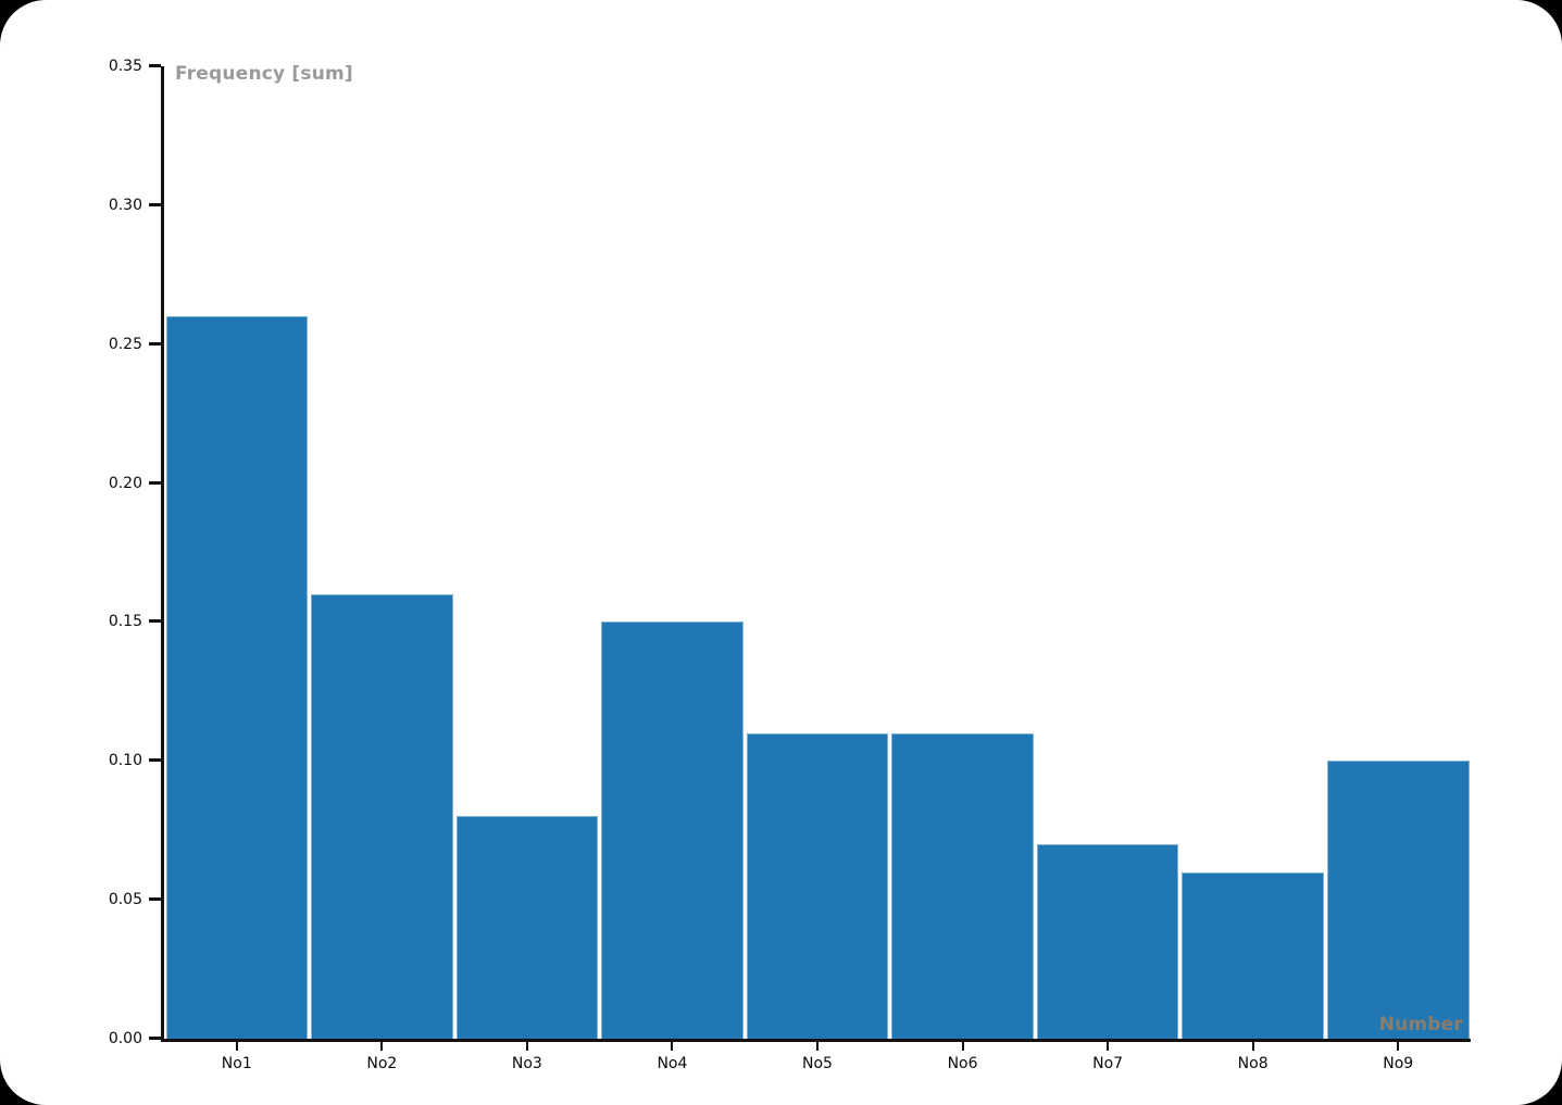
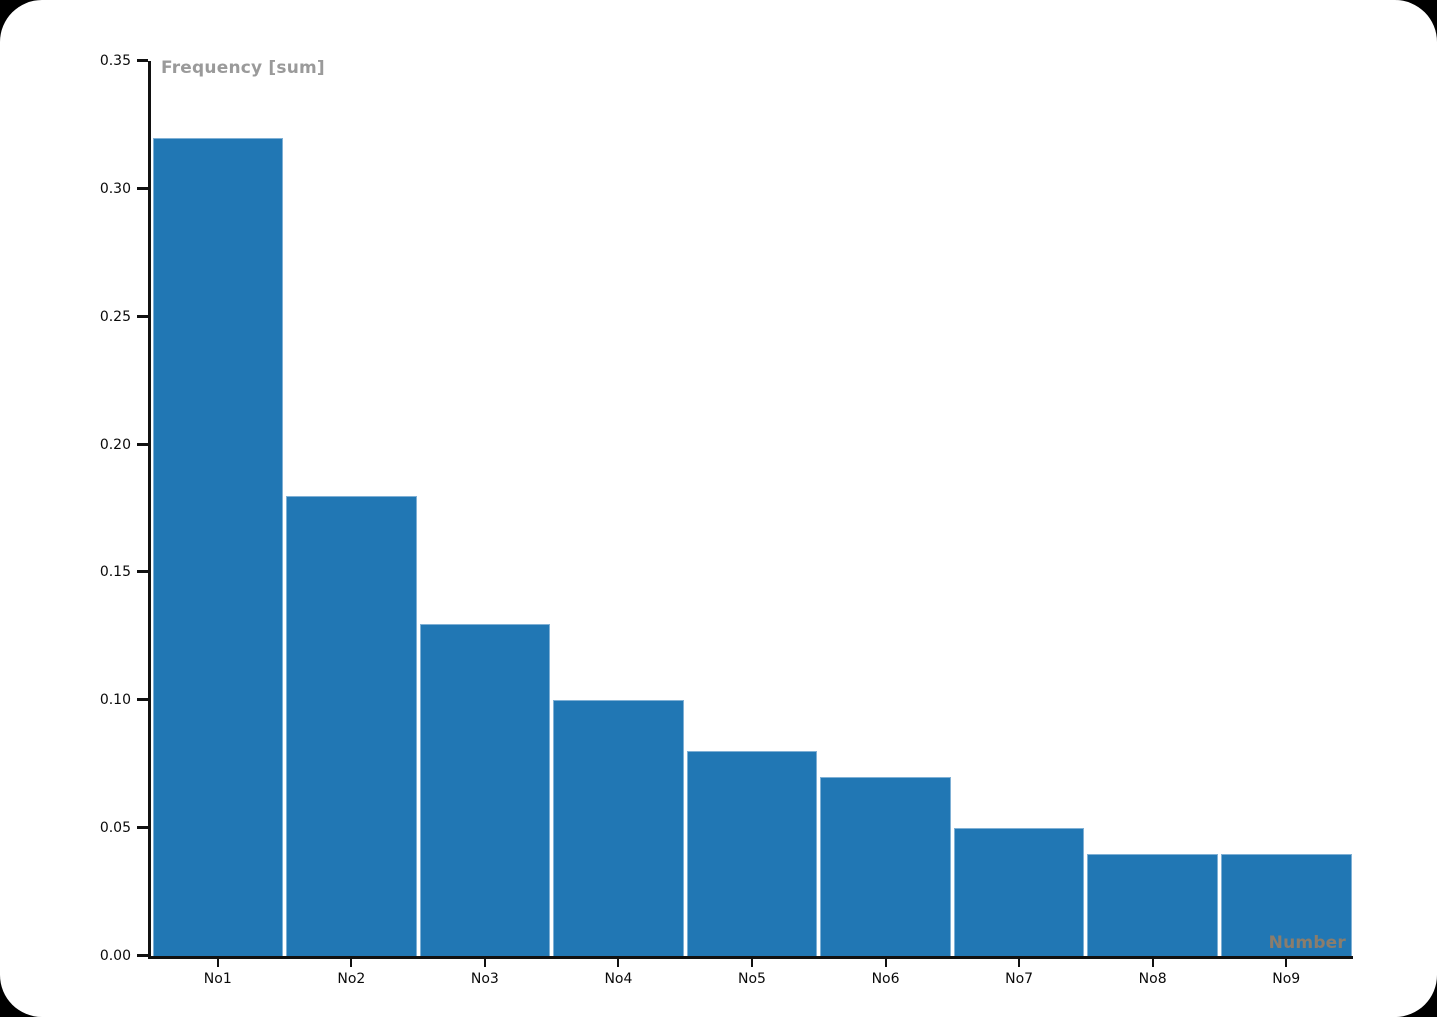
No1: 0.26 -> 0.32
No2: 0.16 -> 0.18
No3: 0.08 -> 0.13
No4: 0.15 -> 0.10
No5: 0.11 -> 0.08
No6: 0.11 -> 0.07
No7: 0.07 -> 0.05
No8: 0.06 -> 0.04
No9: 0.10 -> 0.04
